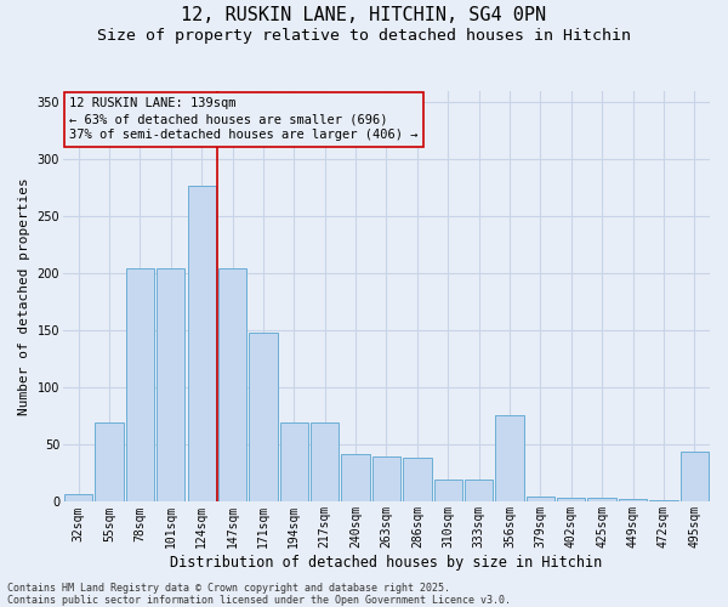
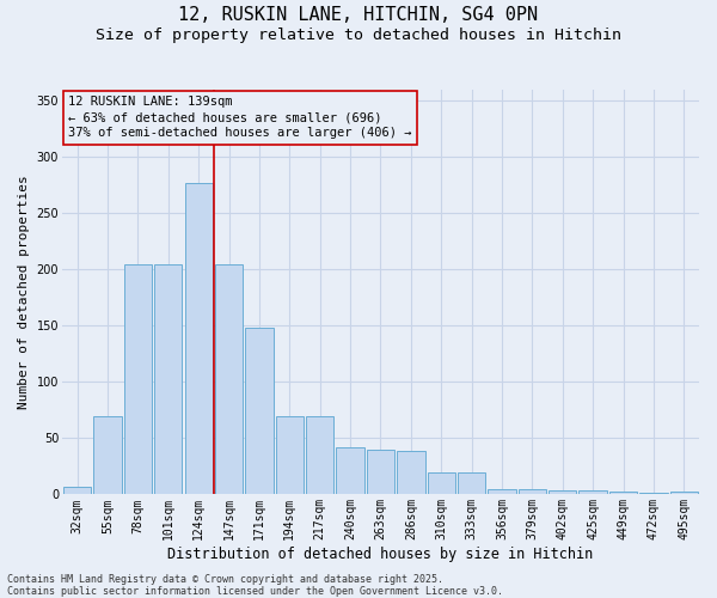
356sqm: 76 -> 5
495sqm: 44 -> 3
